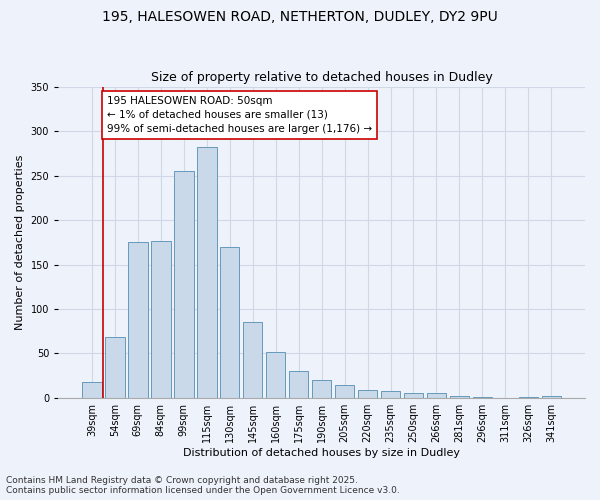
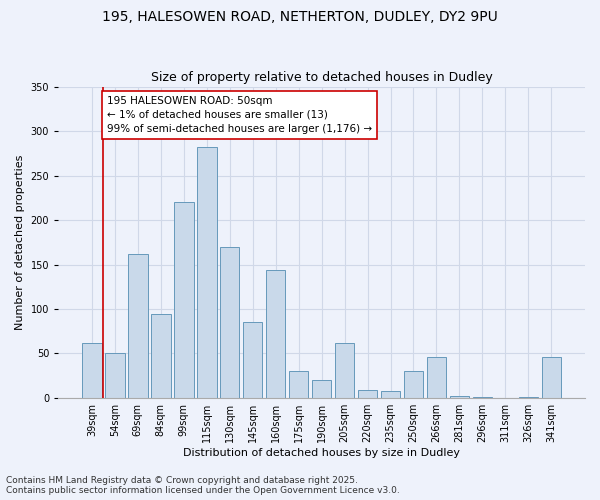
39sqm: 18 -> 62
54sqm: 68 -> 50
69sqm: 175 -> 162
84sqm: 176 -> 94
99sqm: 255 -> 220
160sqm: 52 -> 144
205sqm: 14 -> 62
250sqm: 5 -> 30
266sqm: 5 -> 46
341sqm: 2 -> 46
